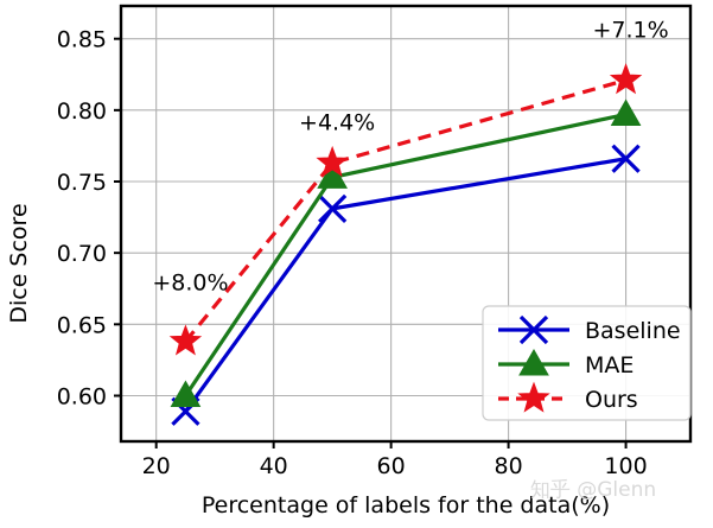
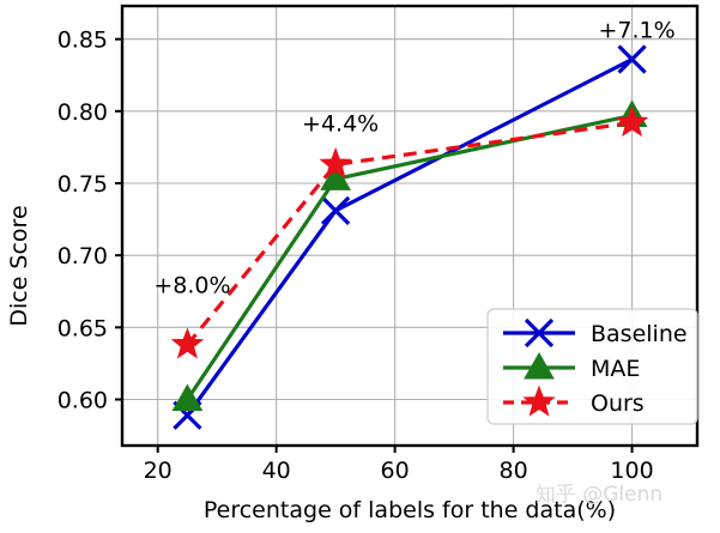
Baseline/100: 0.766 -> 0.836
Ours/100: 0.821 -> 0.792
